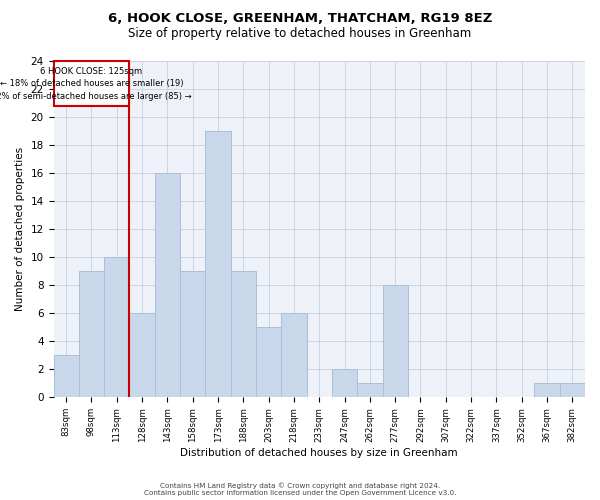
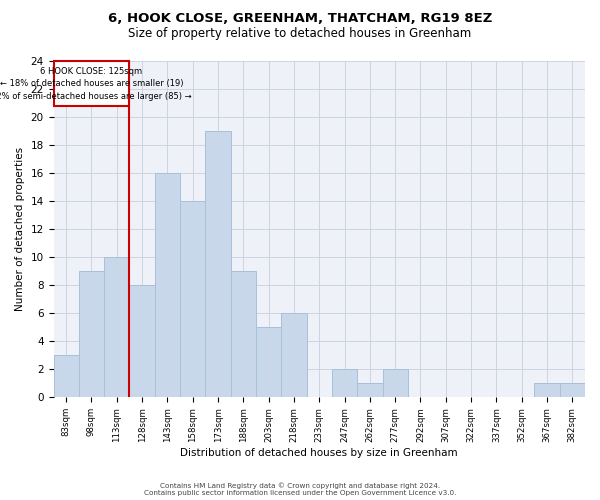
128sqm: 6 -> 8
158sqm: 9 -> 14
277sqm: 8 -> 2
